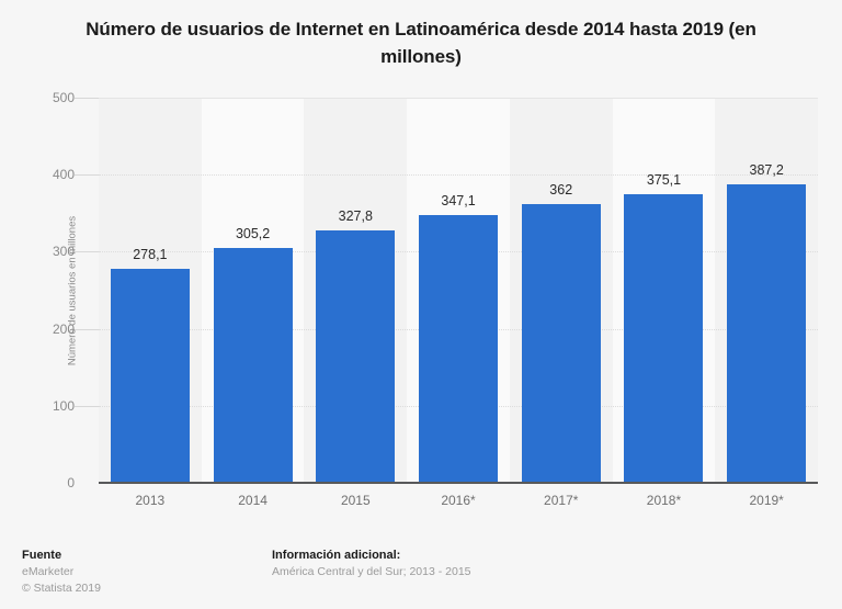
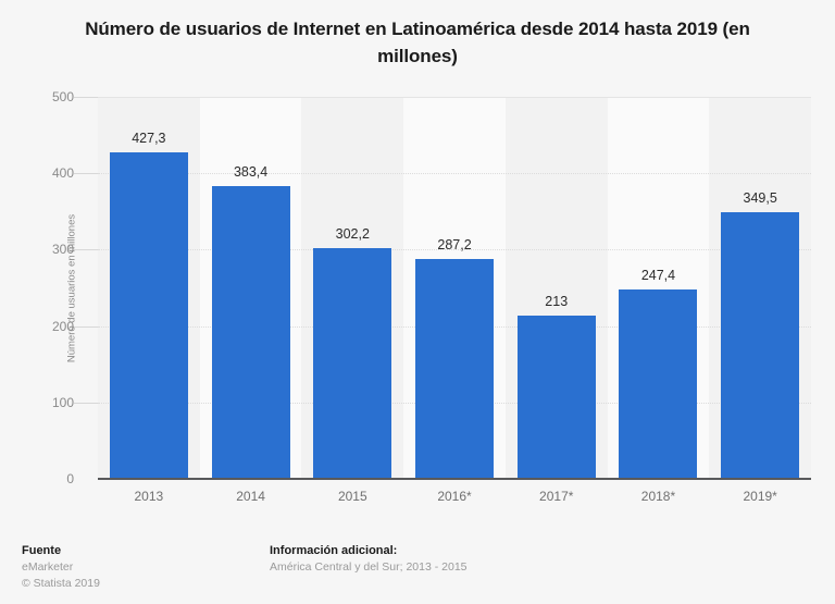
2013: 278,1 -> 427,3
2014: 305,2 -> 383,4
2015: 327,8 -> 302,2
2016*: 347,1 -> 287,2
2017*: 362 -> 213
2018*: 375,1 -> 247,4
2019*: 387,2 -> 349,5
